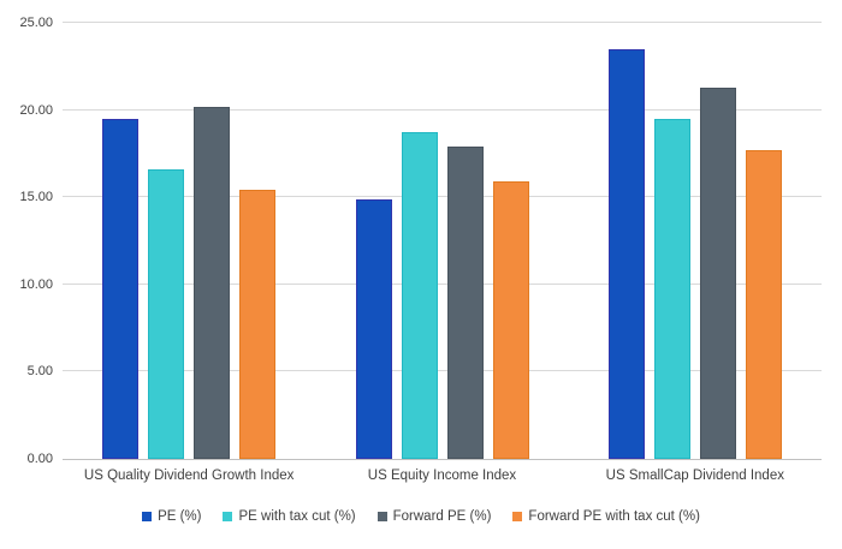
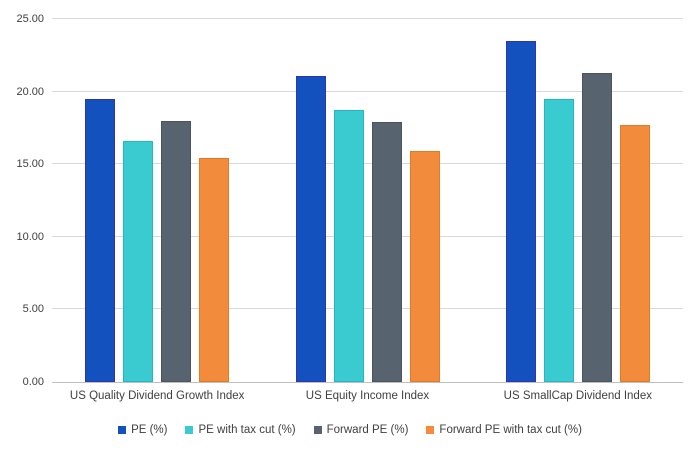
Forward PE (%)/US Quality Dividend Growth Index: 20.2 -> 18.0
PE (%)/US Equity Income Index: 14.9 -> 21.1
